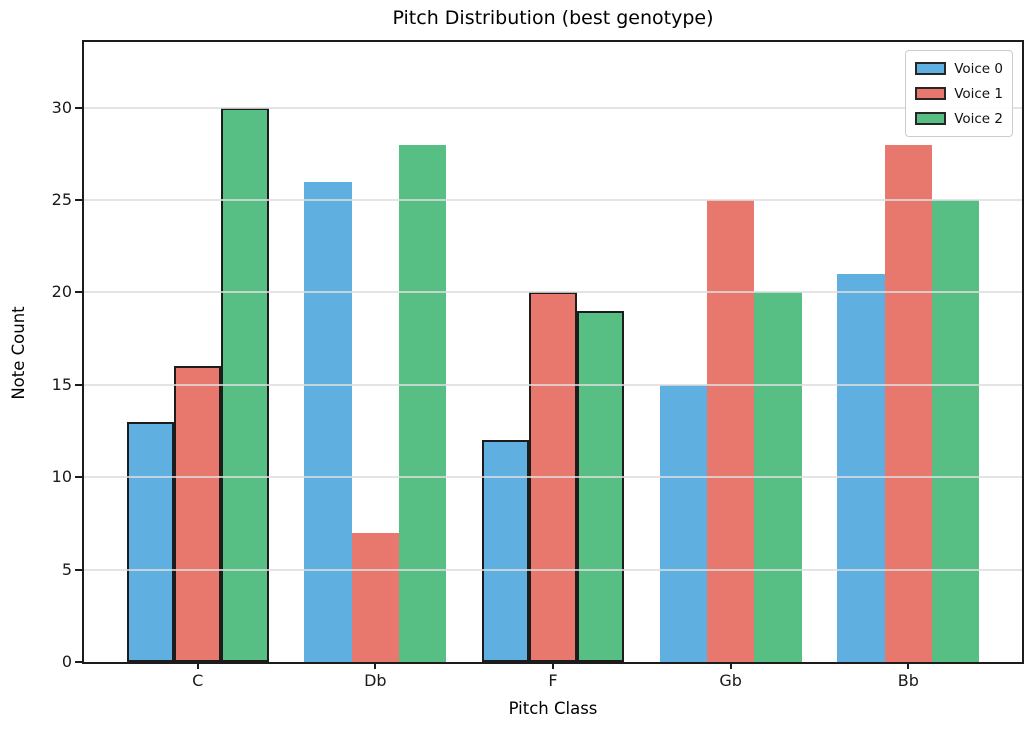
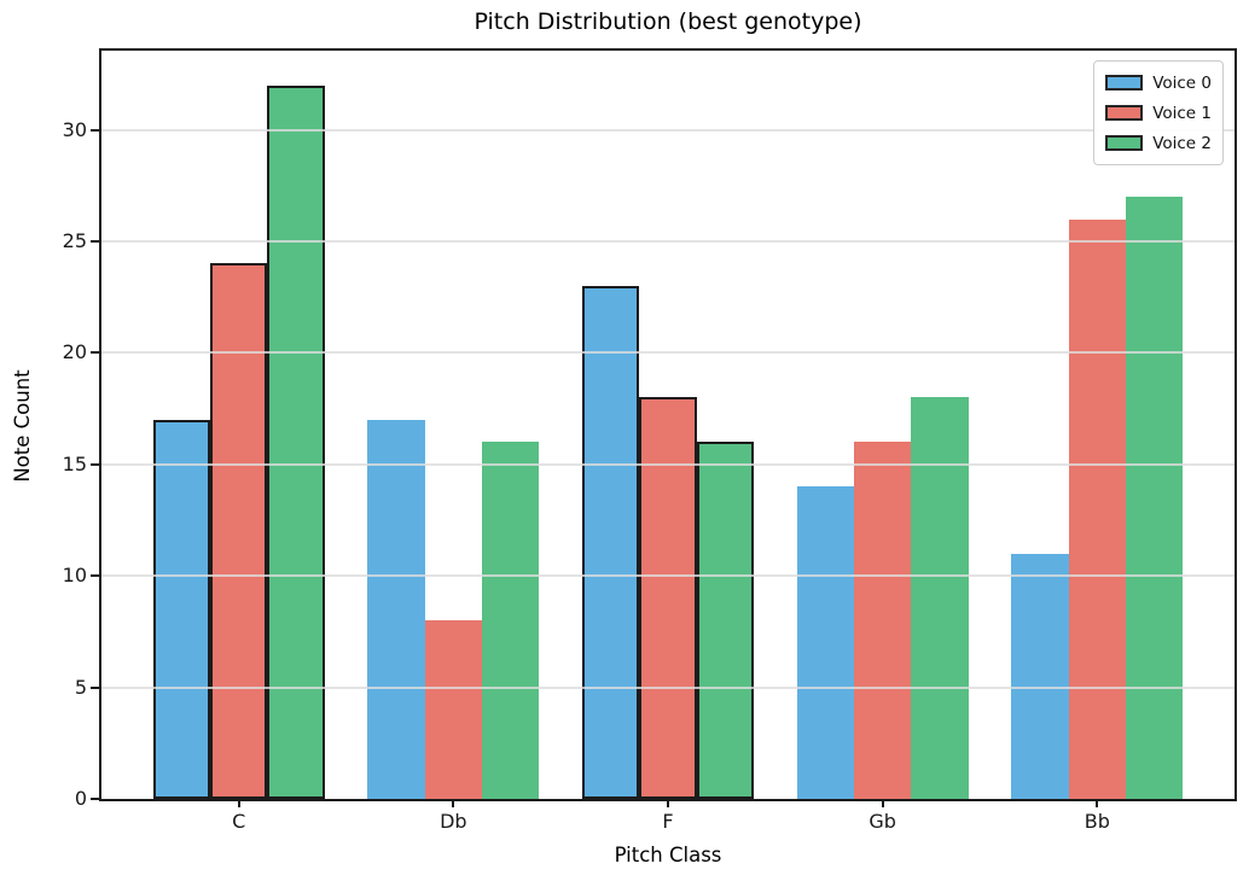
Voice 0/C: 13 -> 17
Voice 1/C: 16 -> 24
Voice 2/C: 30 -> 32
Voice 0/Db: 26 -> 17
Voice 1/Db: 7 -> 8
Voice 2/Db: 28 -> 16
Voice 0/F: 12 -> 23
Voice 1/F: 20 -> 18
Voice 2/F: 19 -> 16
Voice 0/Gb: 15 -> 14
Voice 1/Gb: 25 -> 16
Voice 2/Gb: 20 -> 18
Voice 0/Bb: 21 -> 11
Voice 1/Bb: 28 -> 26
Voice 2/Bb: 25 -> 27
